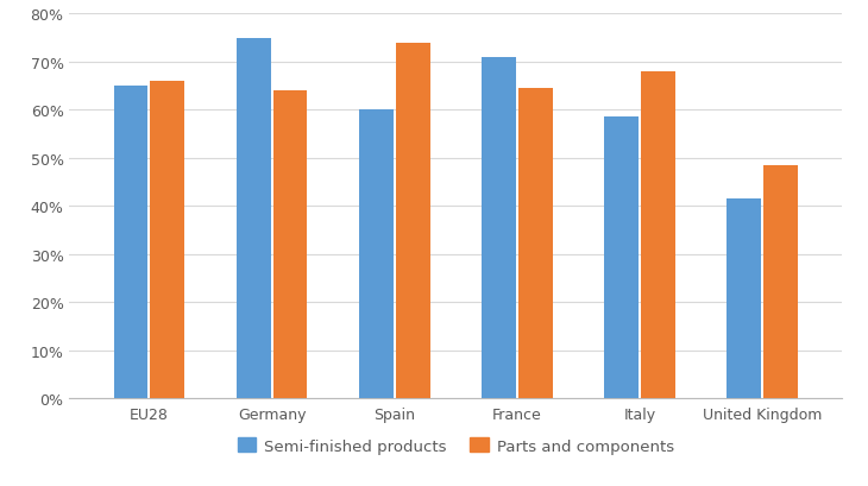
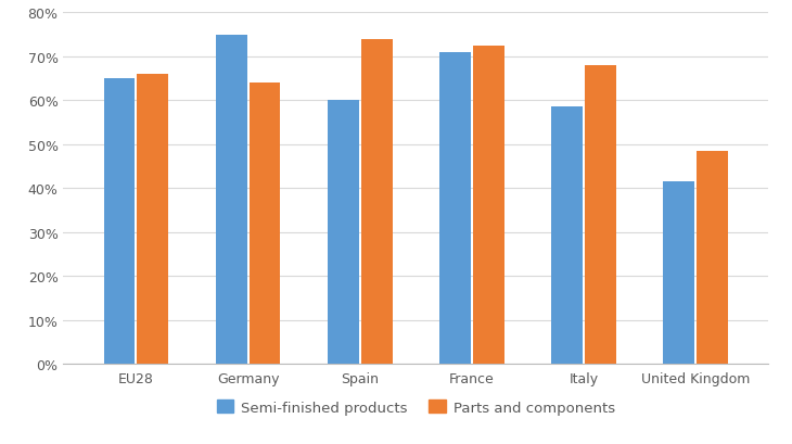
Parts and components/France: 64.5% -> 72.5%
